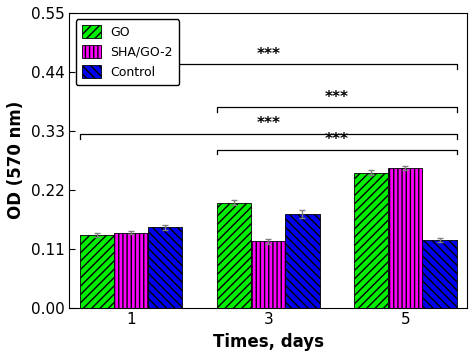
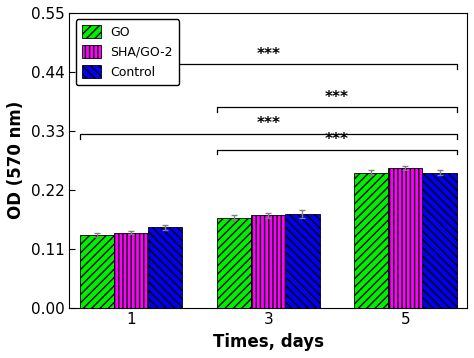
GO/3: 0.196 -> 0.168
SHA/GO-2/3: 0.124 -> 0.172
Control/5: 0.126 -> 0.252
